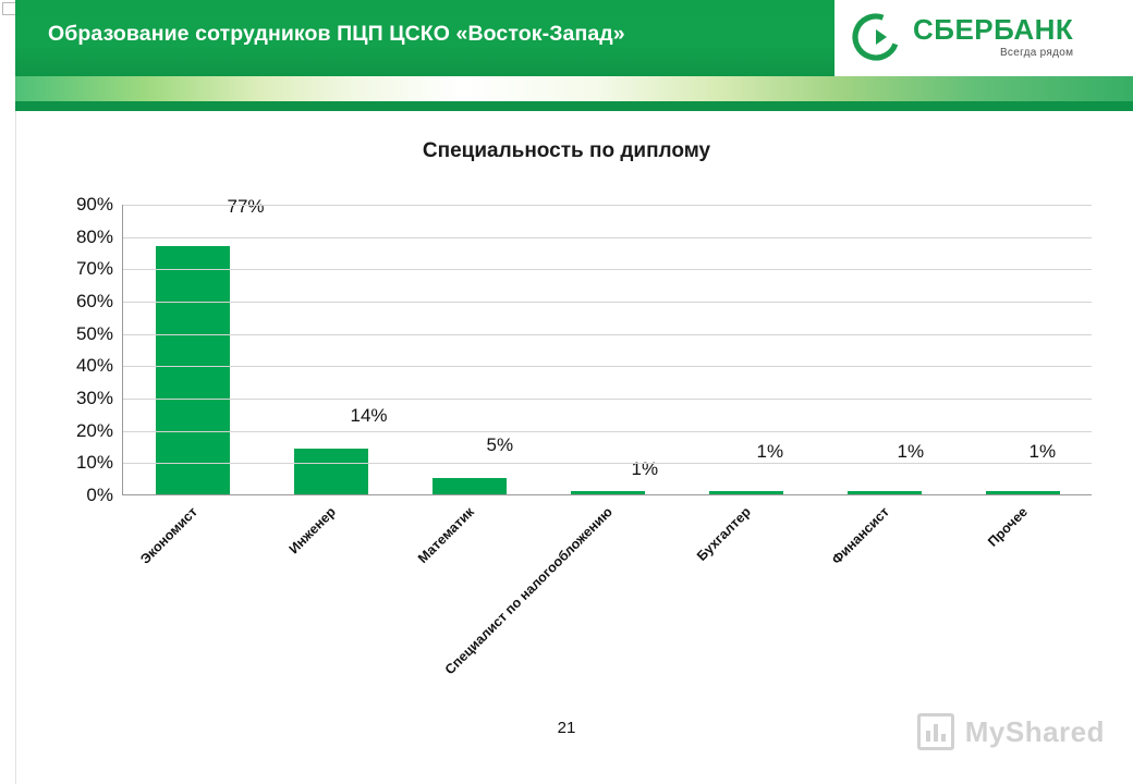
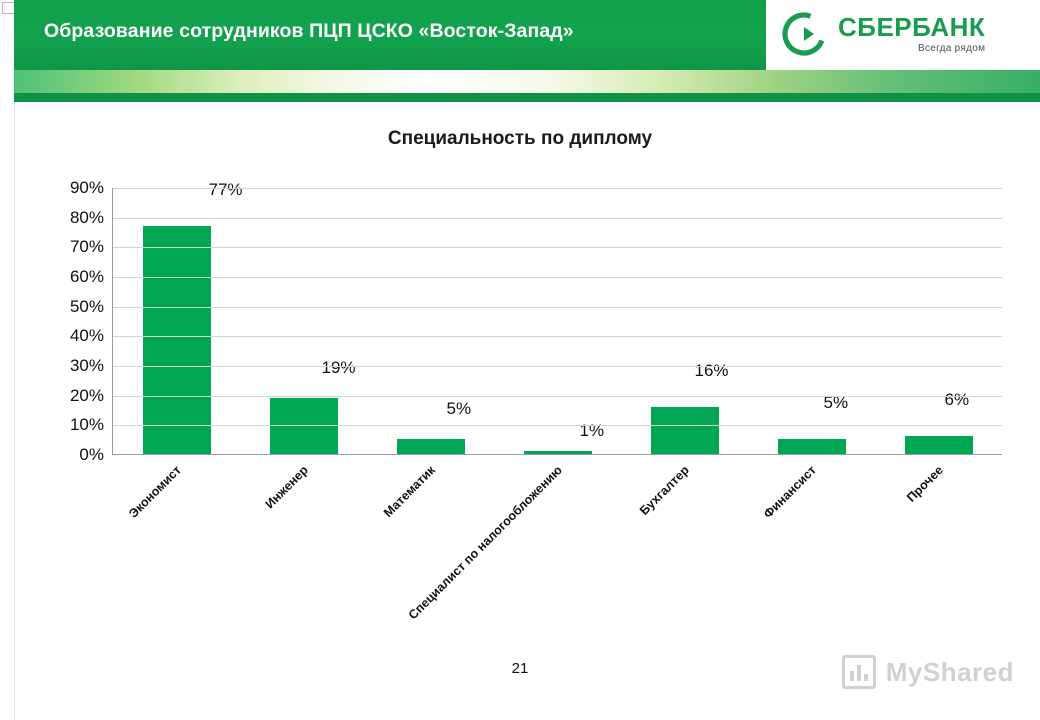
Инженер: 14% -> 19%
Бухгалтер: 1% -> 16%
Финансист: 1% -> 5%
Прочее: 1% -> 6%
